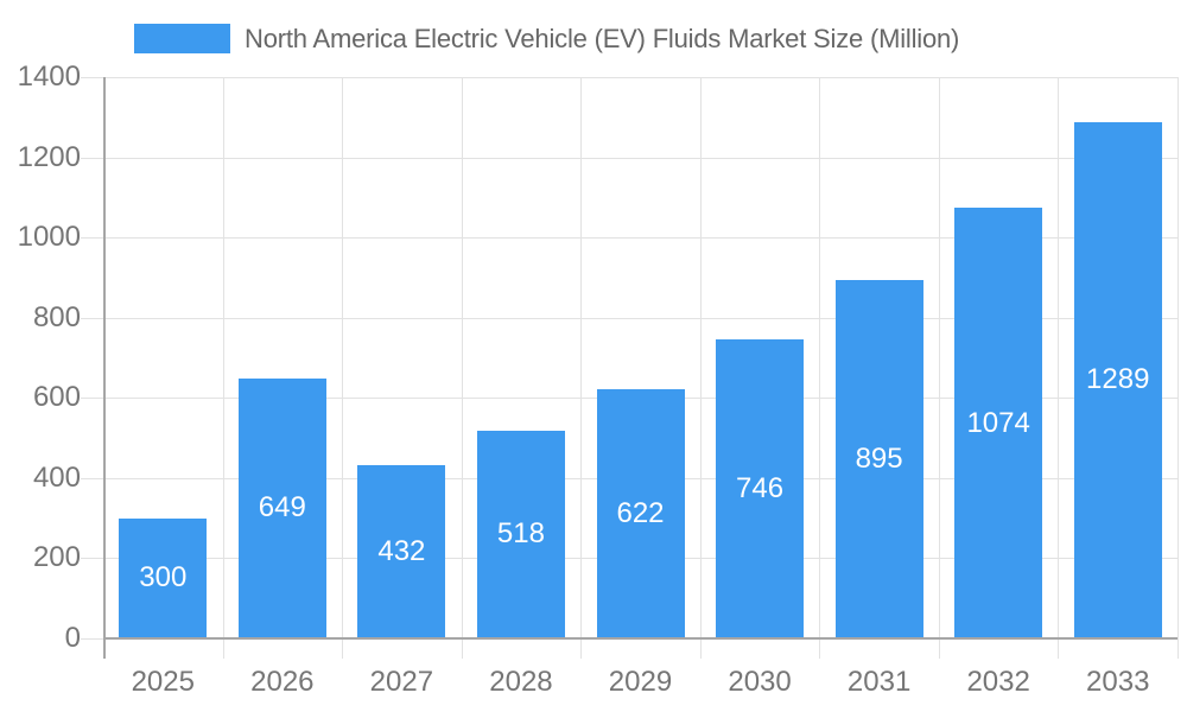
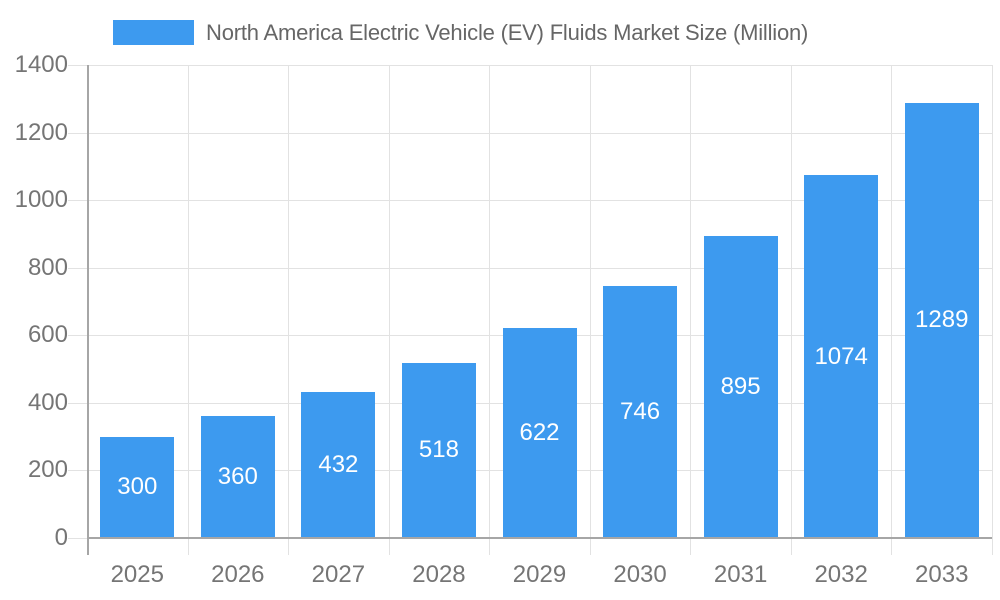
2026: 649 -> 360
